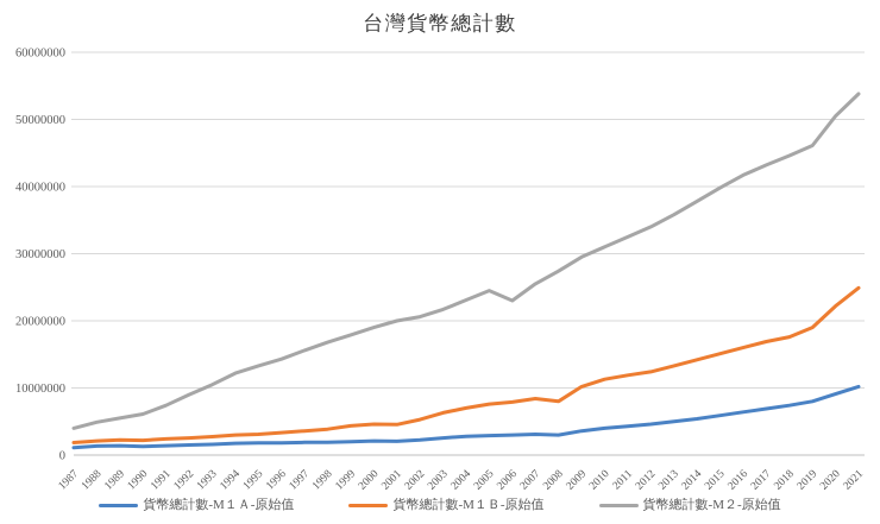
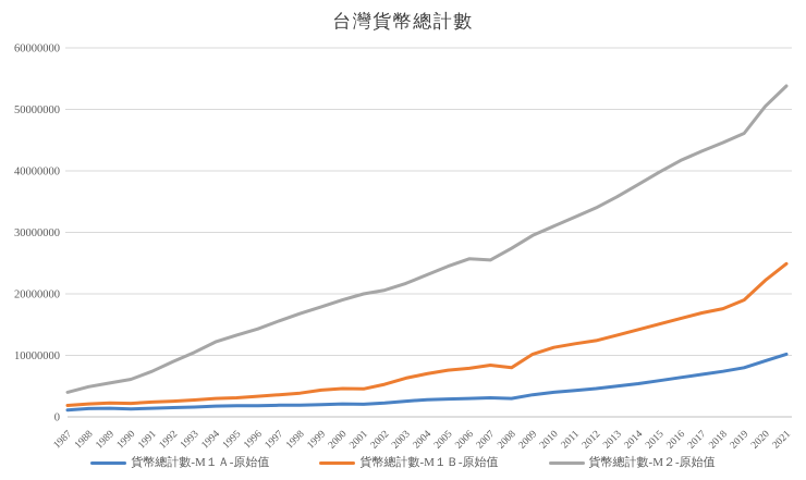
貨幣總計數-M２-原始值/2006: 23000000 -> 26000000
